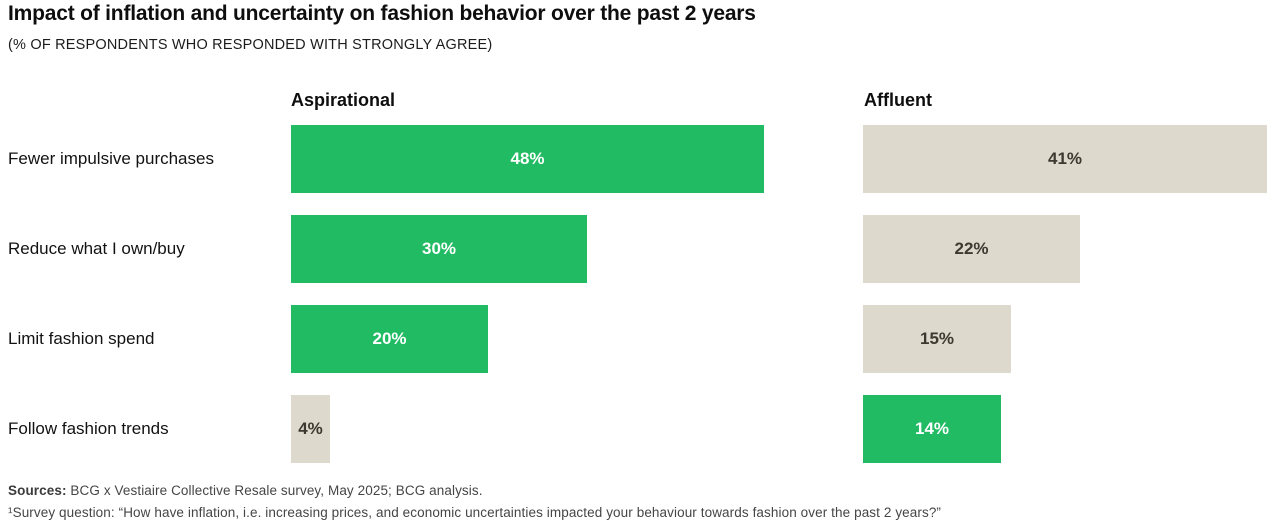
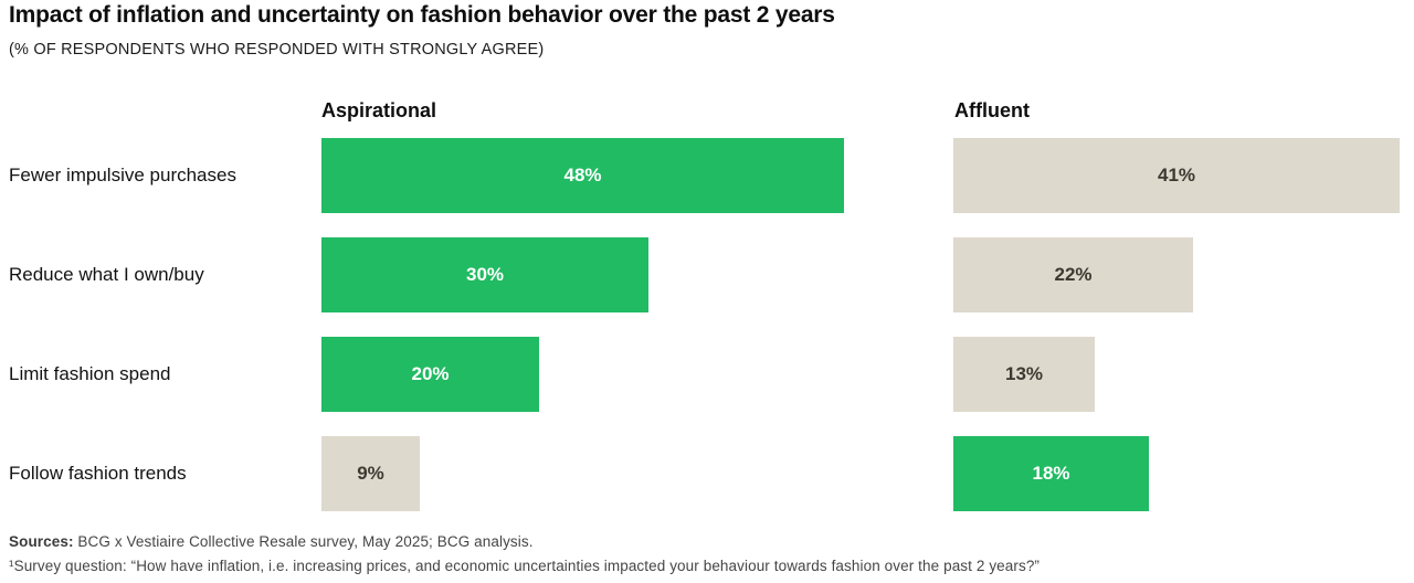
Affluent/Limit fashion spend: 15% -> 13%
Aspirational/Follow fashion trends: 4% -> 9%
Affluent/Follow fashion trends: 14% -> 18%
